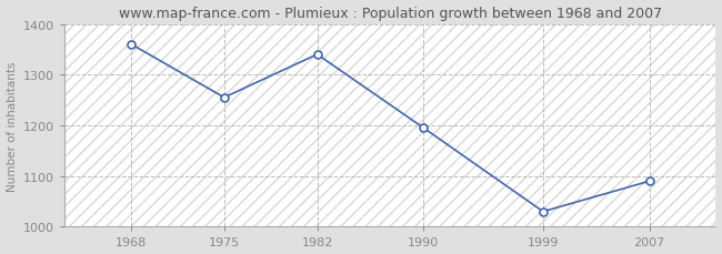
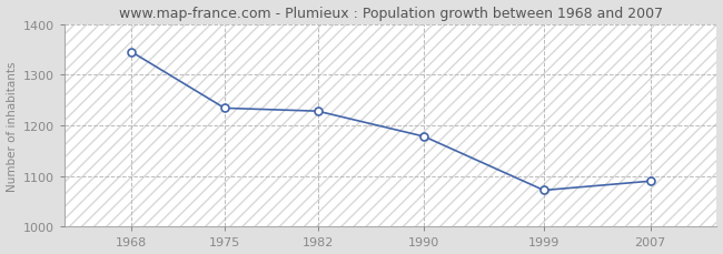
1968: 1360 -> 1345
1975: 1255 -> 1234
1982: 1340 -> 1228
1990: 1195 -> 1178
1999: 1030 -> 1072
